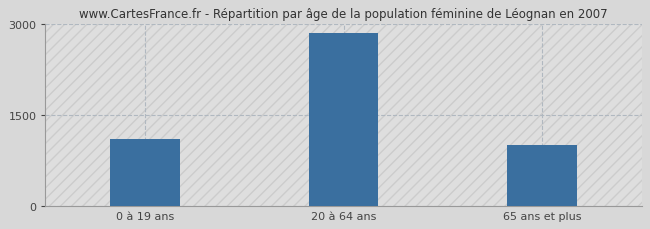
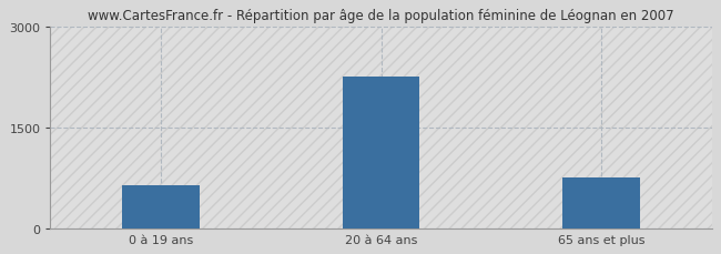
0 à 19 ans: 1100 -> 640
20 à 64 ans: 2850 -> 2260
65 ans et plus: 1000 -> 760
